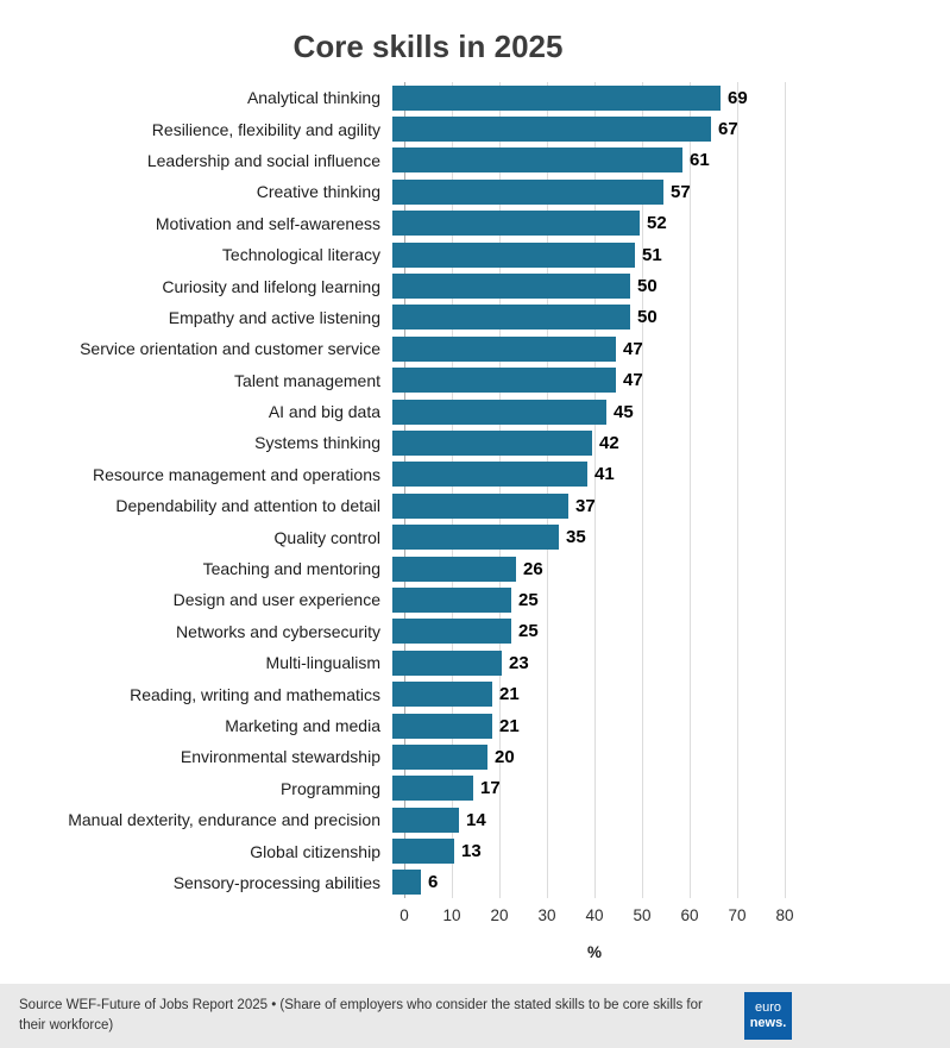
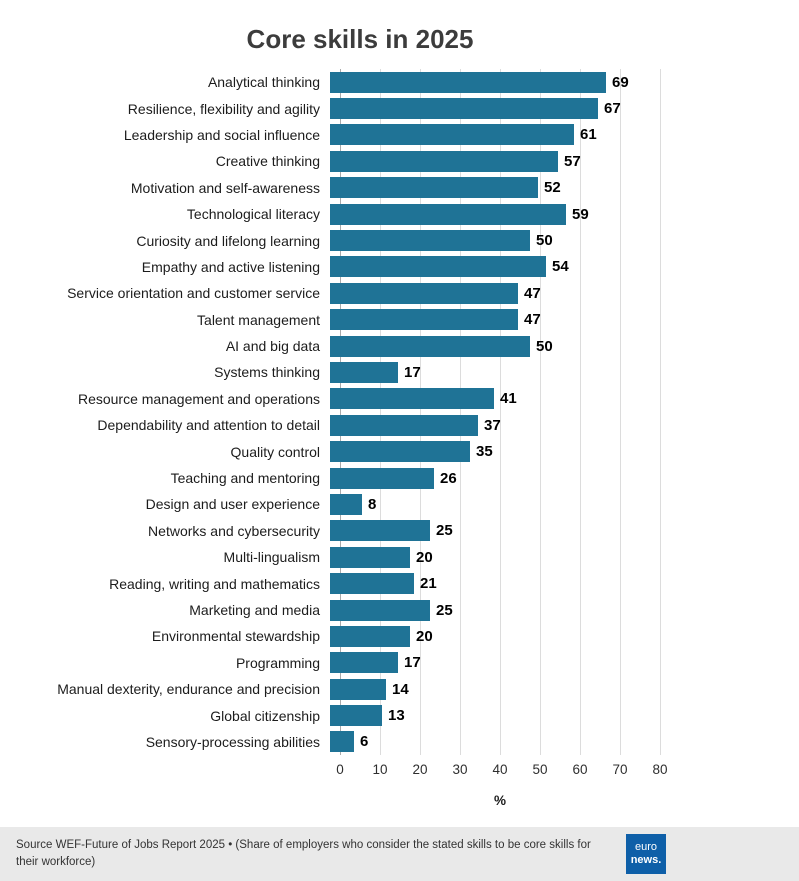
Technological literacy: 51 -> 59
Empathy and active listening: 50 -> 54
AI and big data: 45 -> 50
Systems thinking: 42 -> 17
Design and user experience: 25 -> 8
Multi-lingualism: 23 -> 20
Marketing and media: 21 -> 25
